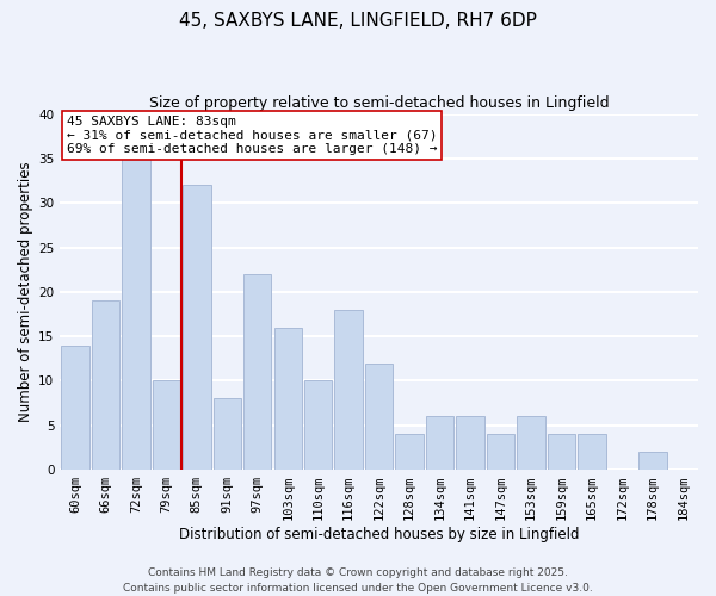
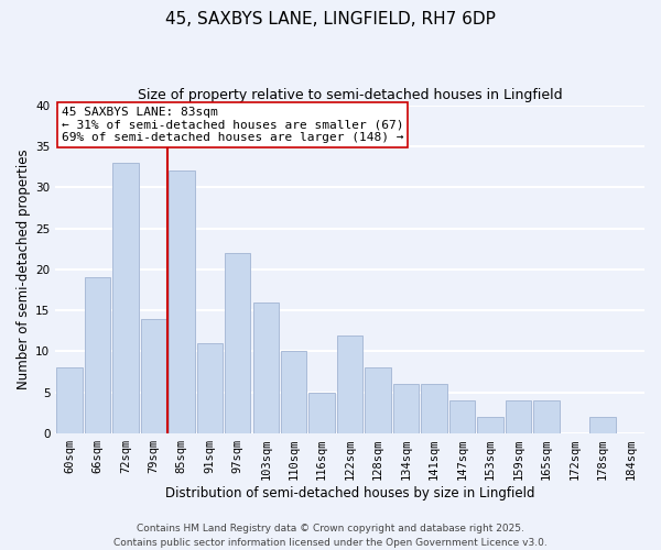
60sqm: 14 -> 8
72sqm: 35 -> 33
79sqm: 10 -> 14
91sqm: 8 -> 11
116sqm: 18 -> 5
128sqm: 4 -> 8
153sqm: 6 -> 2
